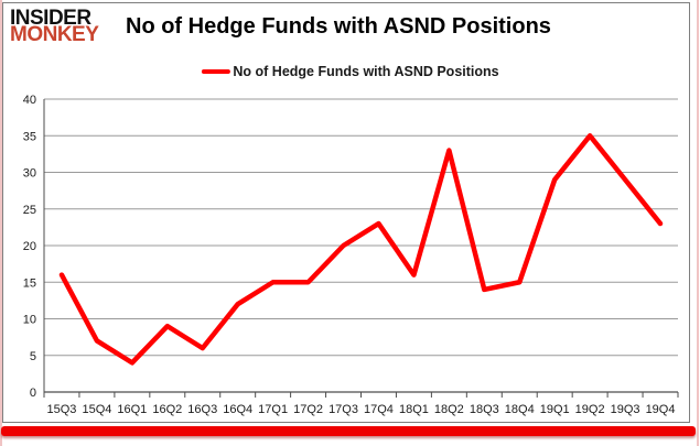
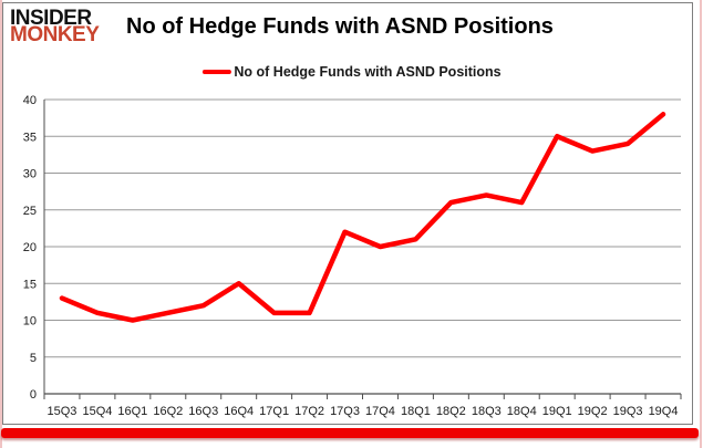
15Q3: 16 -> 13
15Q4: 7 -> 11
16Q1: 4 -> 10
16Q2: 9 -> 11
16Q3: 6 -> 12
16Q4: 12 -> 15
17Q1: 15 -> 11
17Q2: 15 -> 11
17Q3: 20 -> 22
17Q4: 23 -> 20
18Q1: 16 -> 21
18Q2: 33 -> 26
18Q3: 14 -> 27
18Q4: 15 -> 26
19Q1: 29 -> 35
19Q2: 35 -> 33
19Q3: 29 -> 34
19Q4: 23 -> 38
